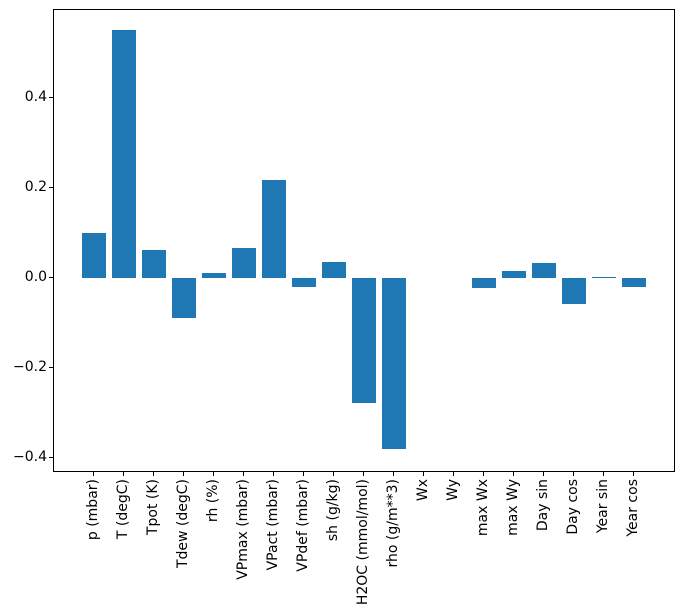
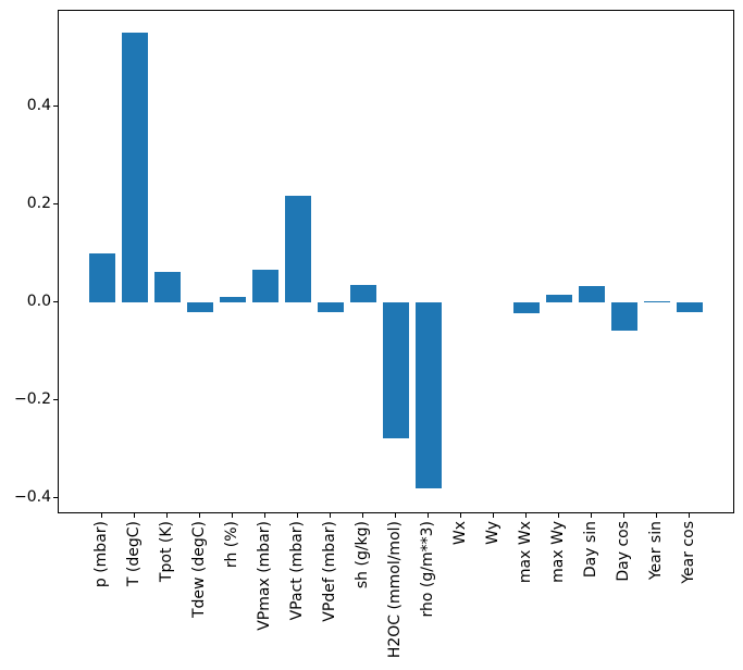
Tdew (degC): -0.09 -> -0.02
